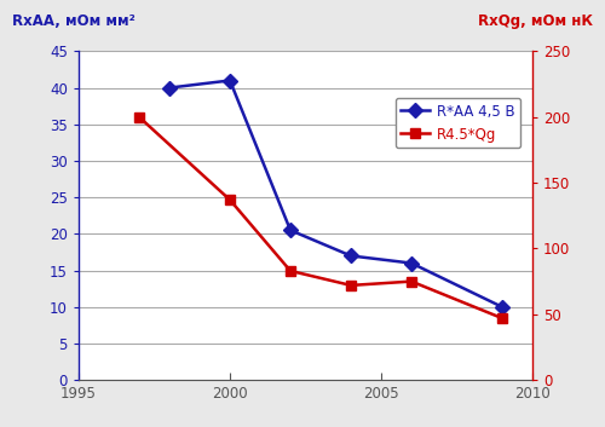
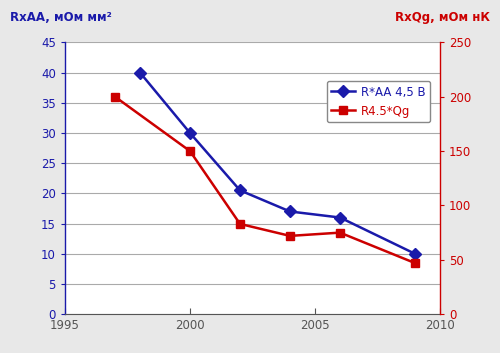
R*AA 4,5 B/2000: 41.0 -> 30.0
R4.5*Qg/2000: 137 -> 150
